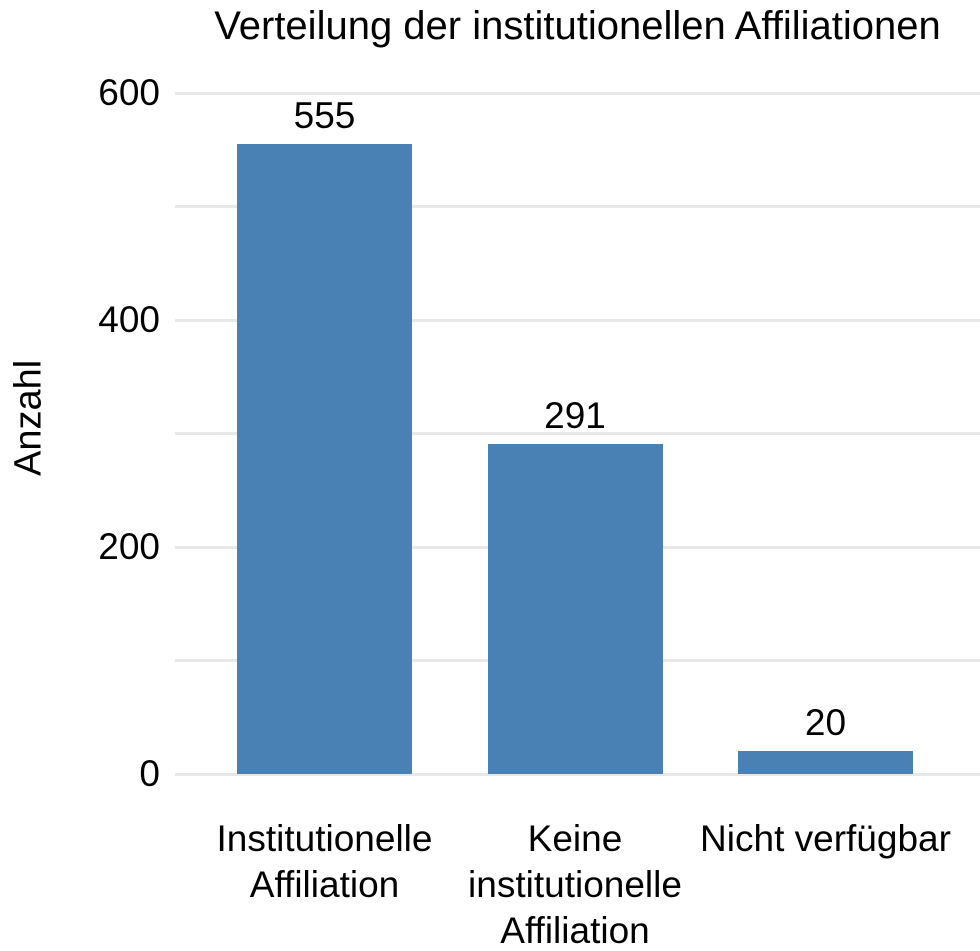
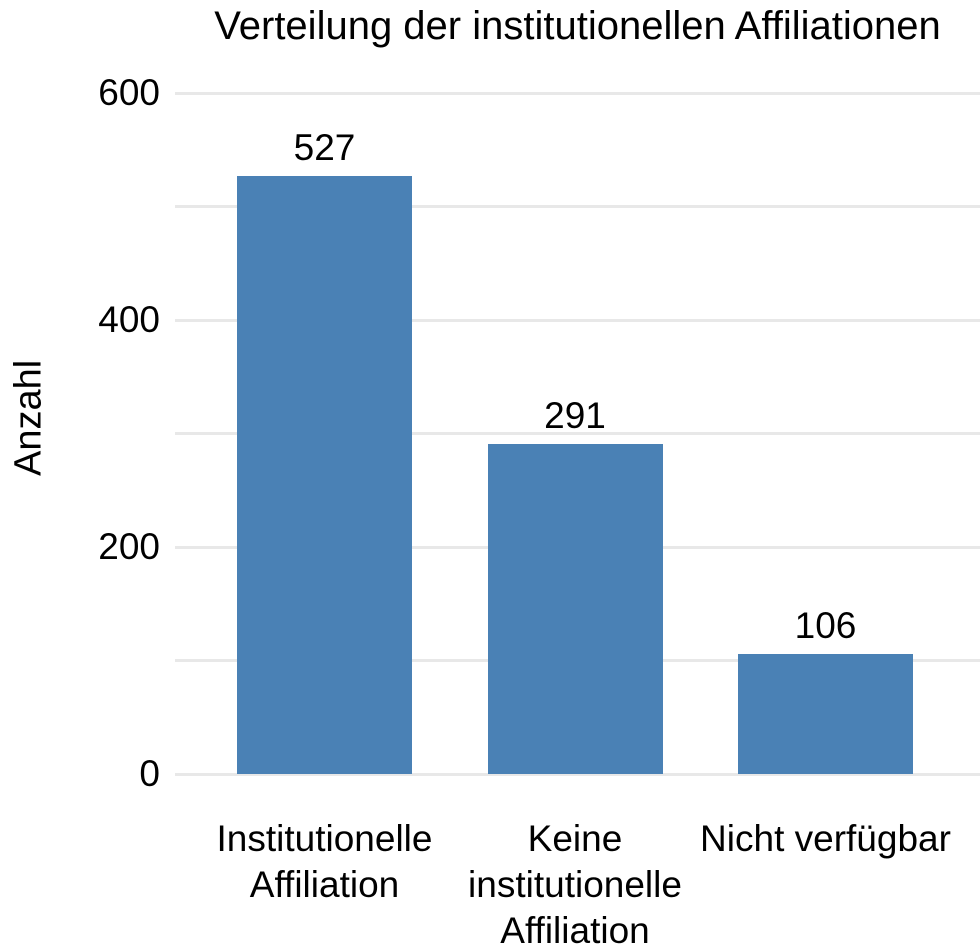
Institutionelle Affiliation: 555 -> 527
Nicht verfügbar: 20 -> 106
